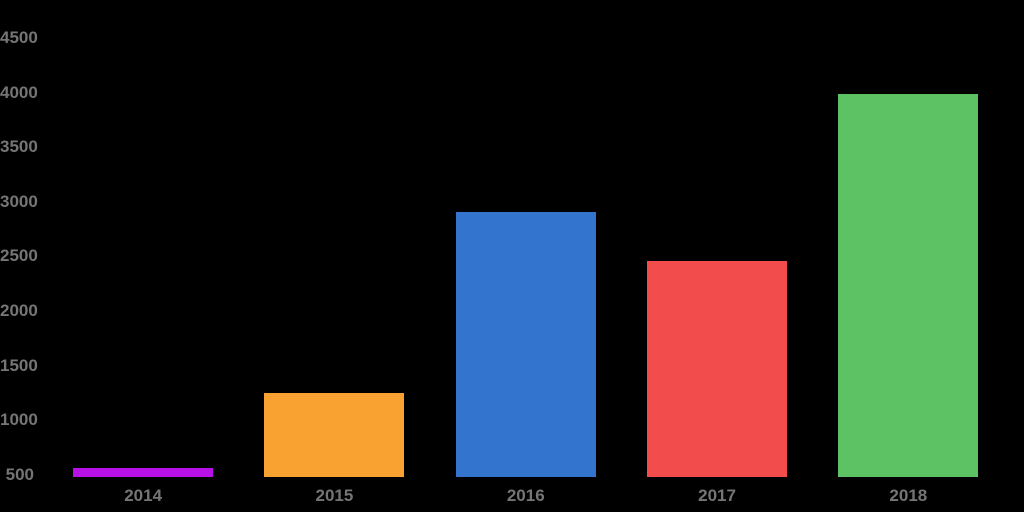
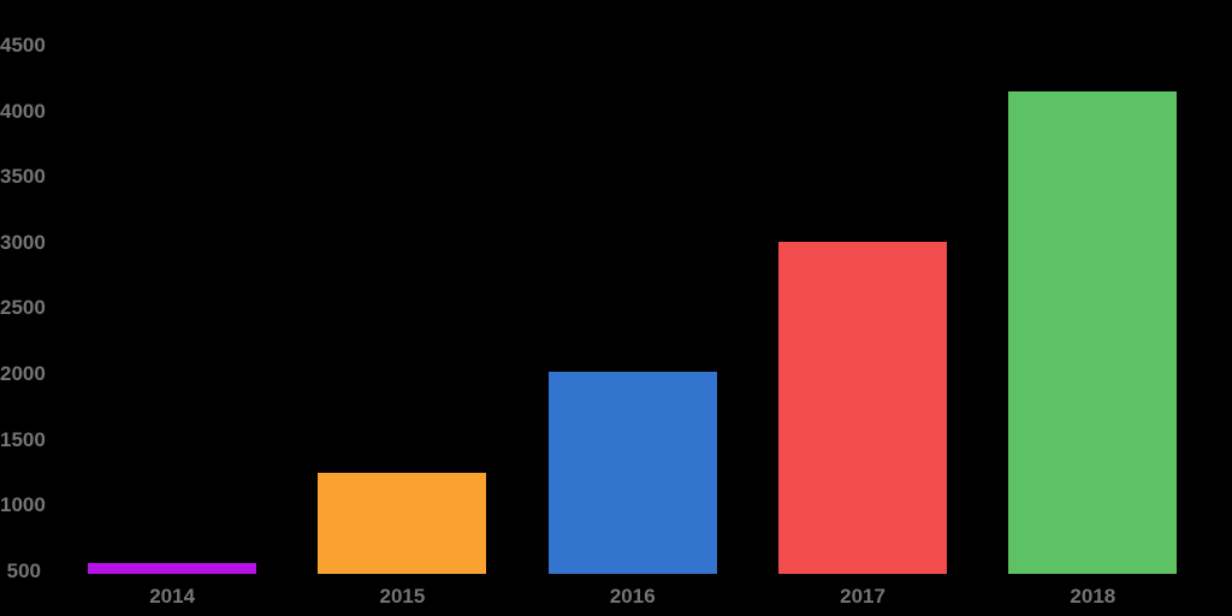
2016: 2910 -> 2020
2017: 2460 -> 3010
2018: 3990 -> 4150
